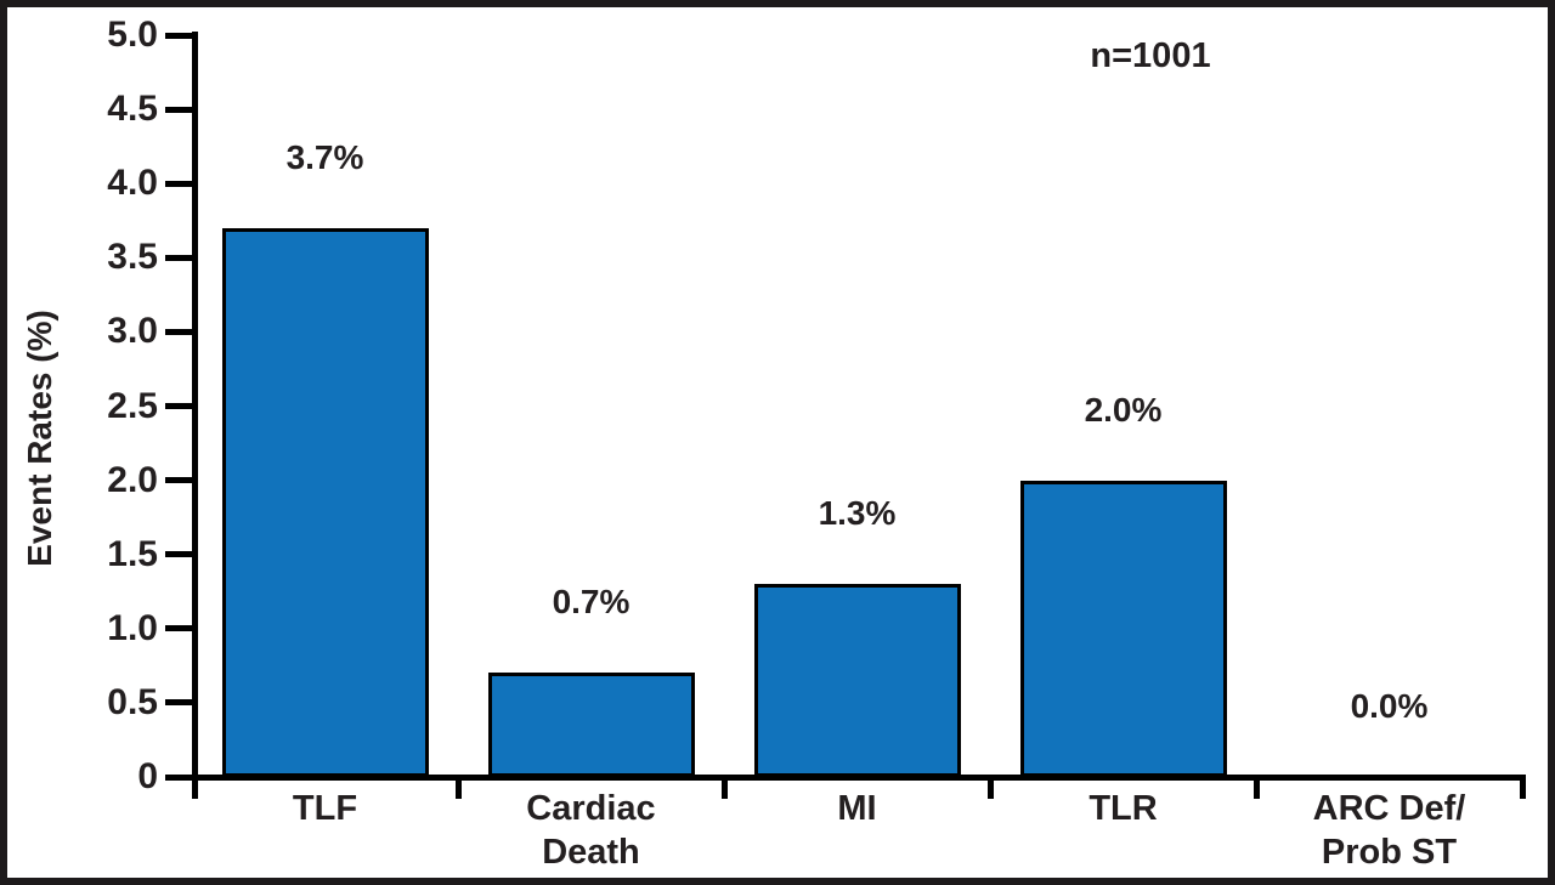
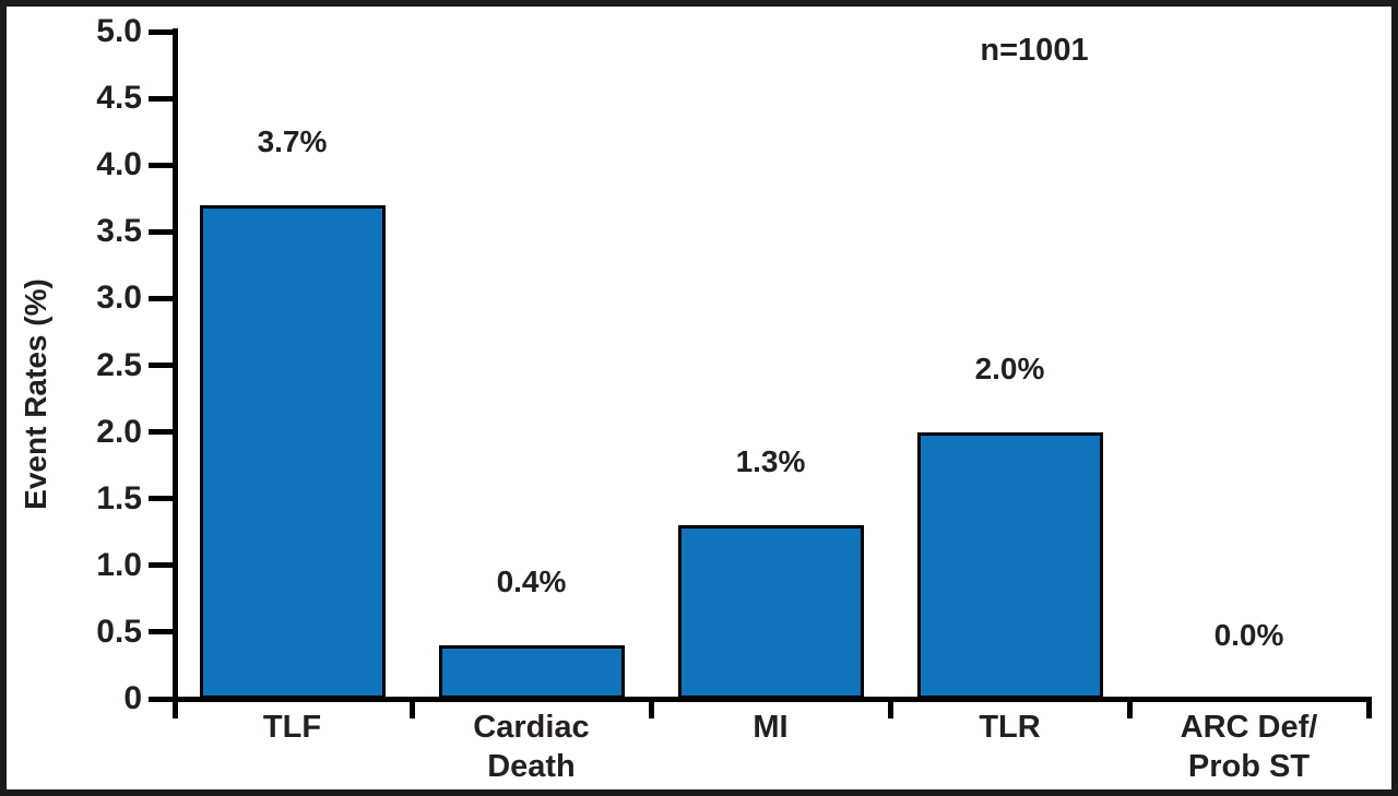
Cardiac Death: 0.7% -> 0.4%
